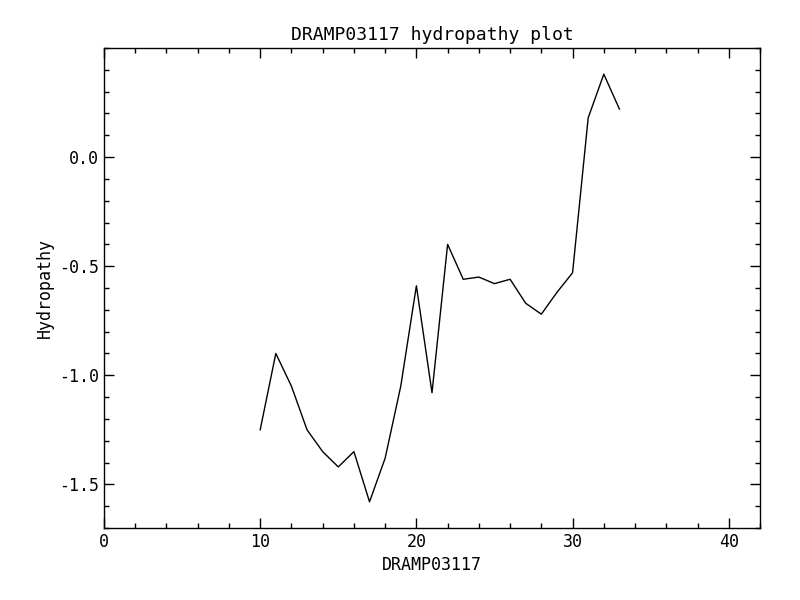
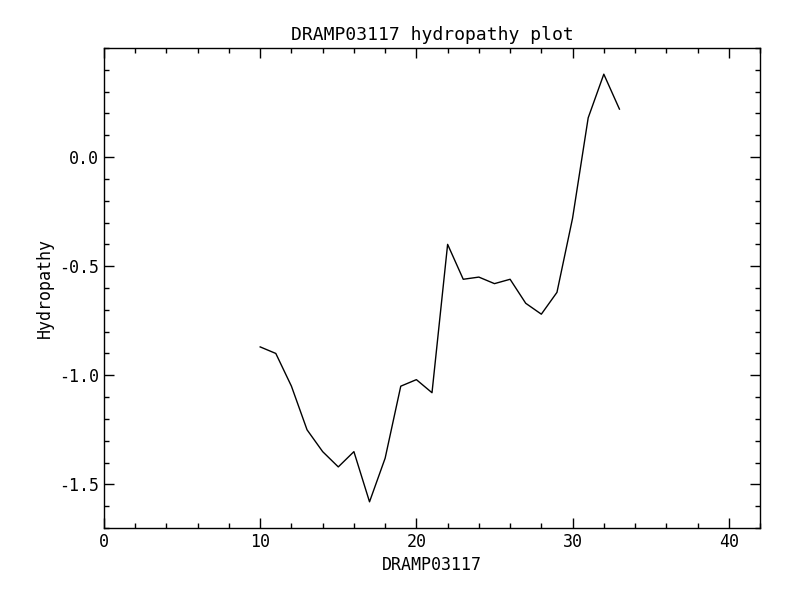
10: -1.25 -> -0.87
20: -0.59 -> -1.02
30: -0.53 -> -0.28
